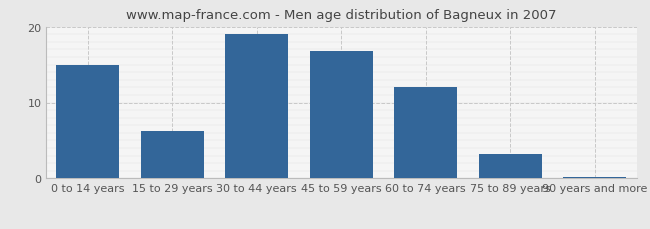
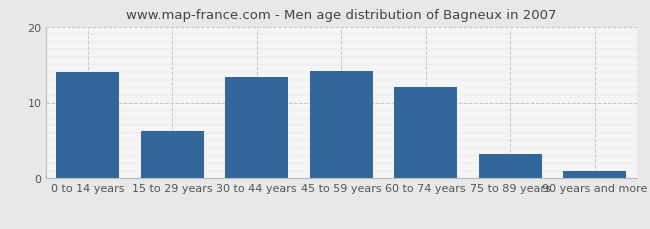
0 to 14 years: 15.0 -> 14.0
30 to 44 years: 19.0 -> 13.4
45 to 59 years: 16.8 -> 14.2
90 years and more: 0.2 -> 1.0
